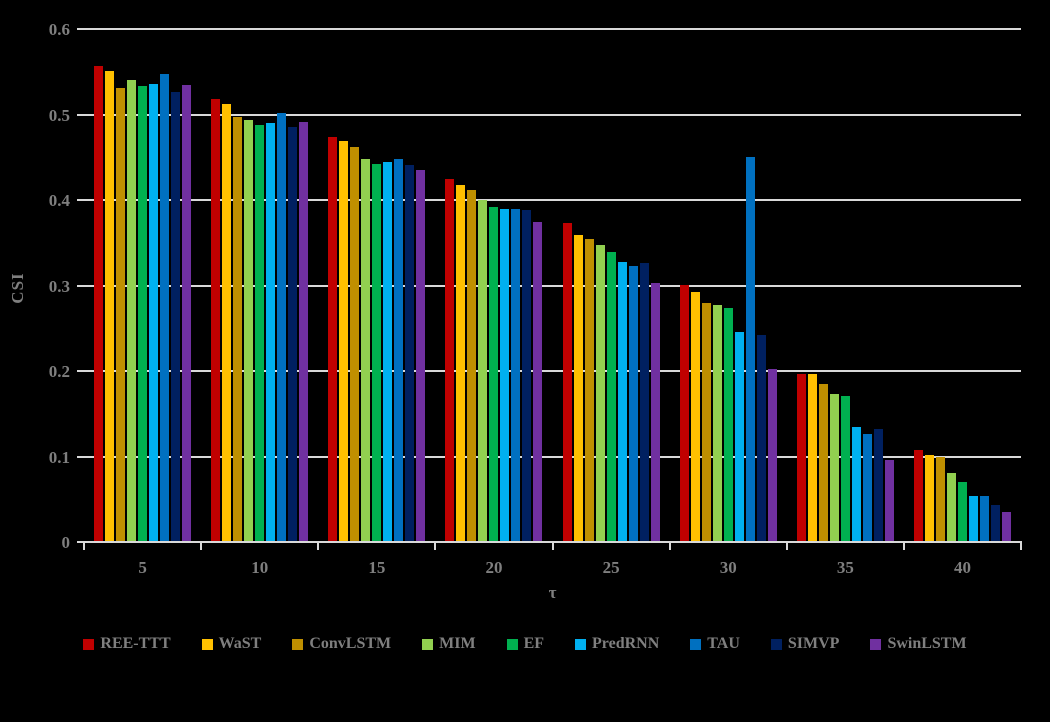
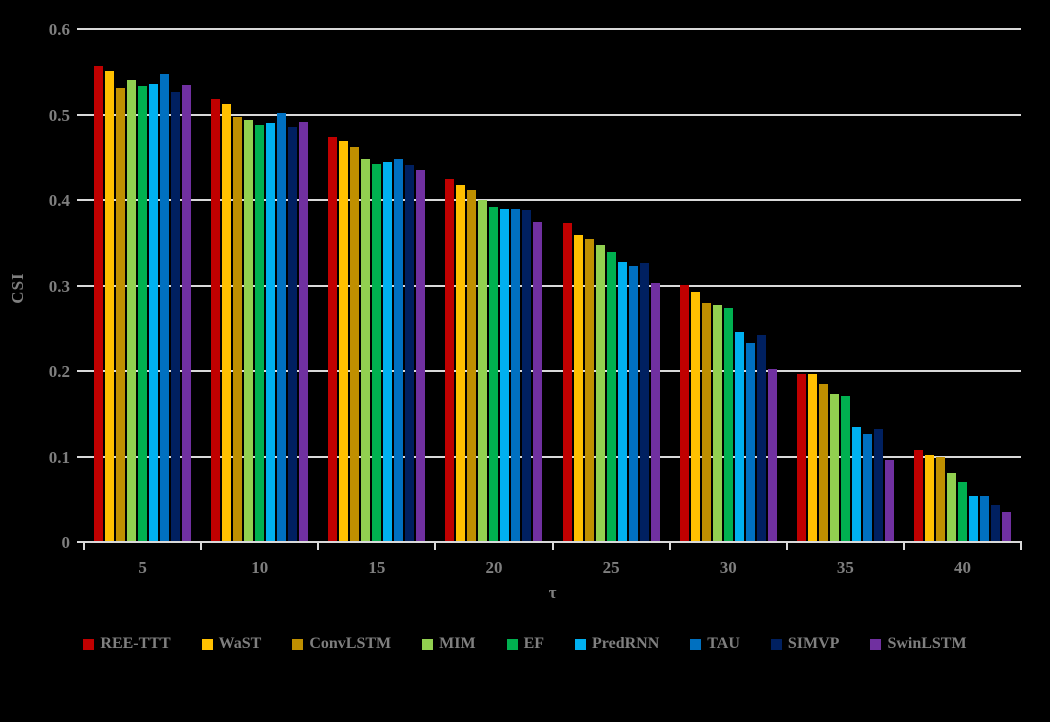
TAU/30: 0.45 -> 0.23
